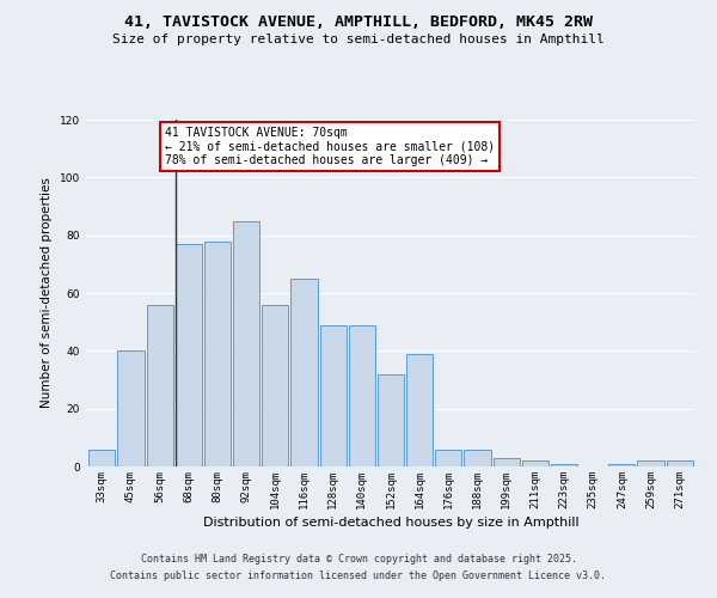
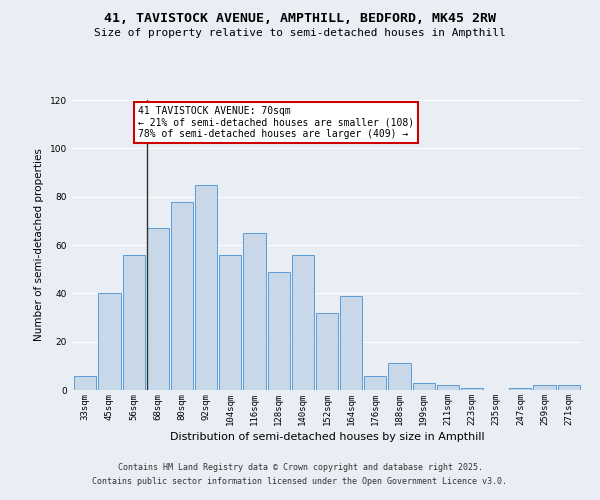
68sqm: 77 -> 67
140sqm: 49 -> 56
188sqm: 6 -> 11
